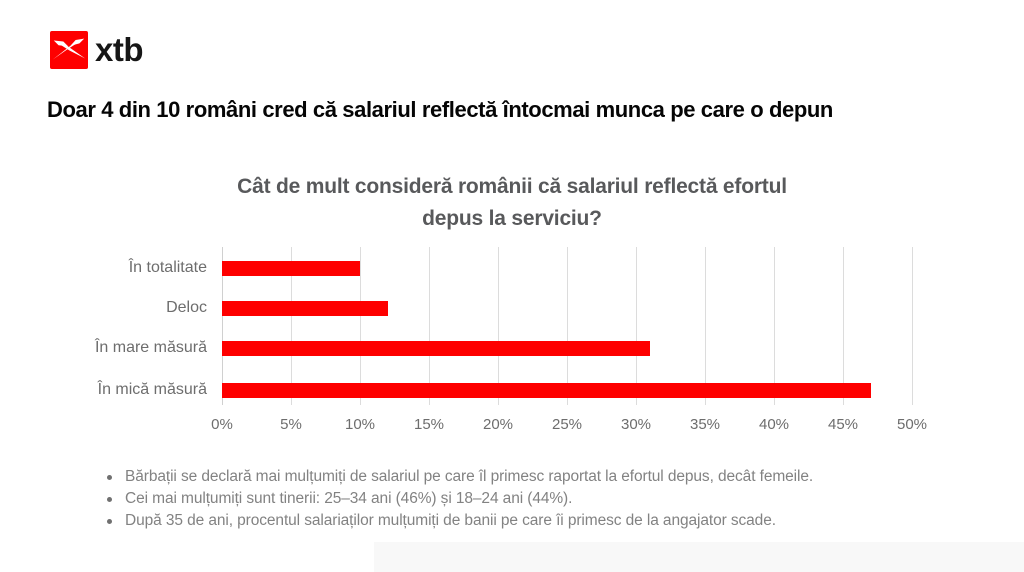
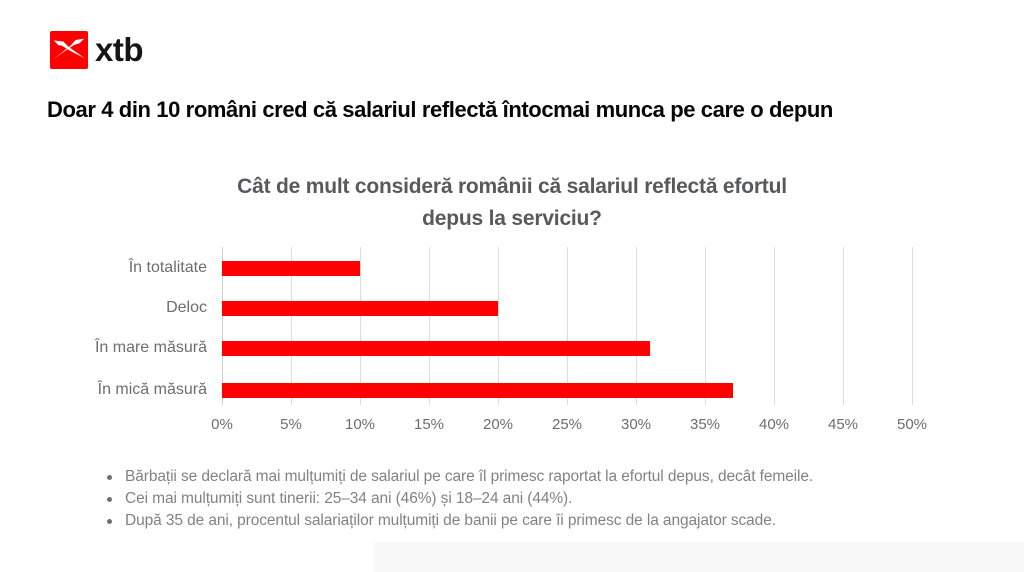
Deloc: 12% -> 20%
În mică măsură: 47% -> 37%
